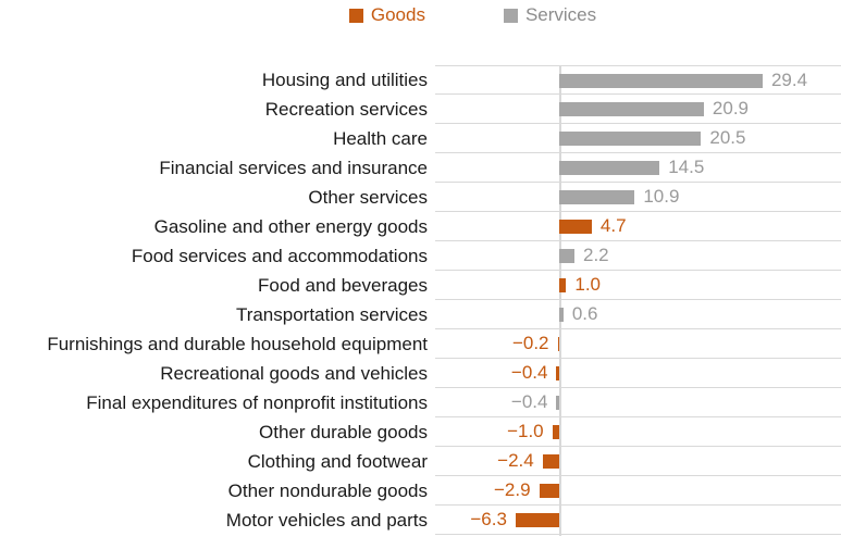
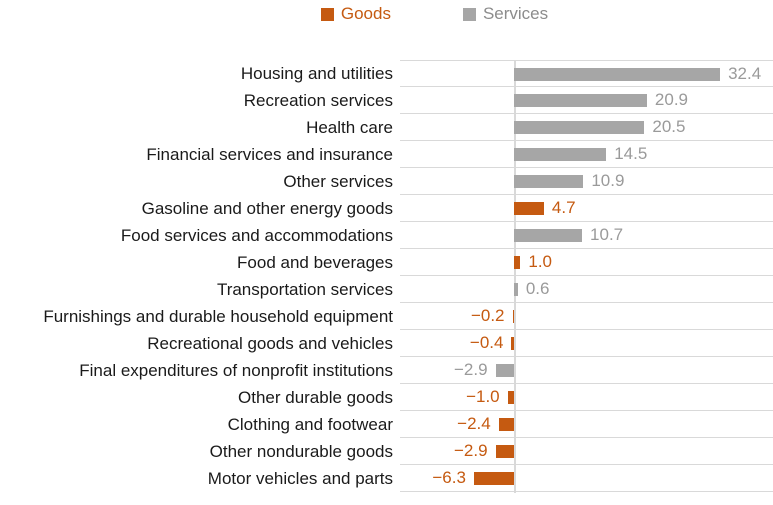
Housing and utilities: 29.4 -> 32.4
Food services and accommodations: 2.2 -> 10.7
Final expenditures of nonprofit institutions: −0.4 -> −2.9
